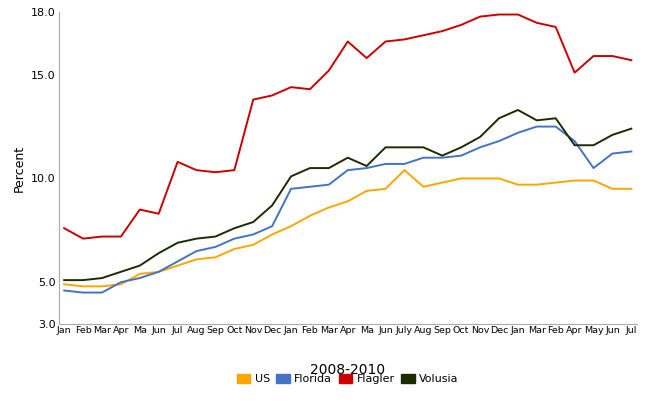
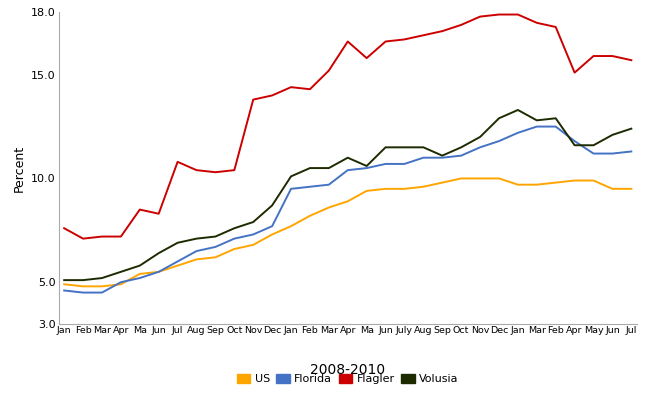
US/July: 10.4 -> 9.5
Florida/May: 10.5 -> 11.2
